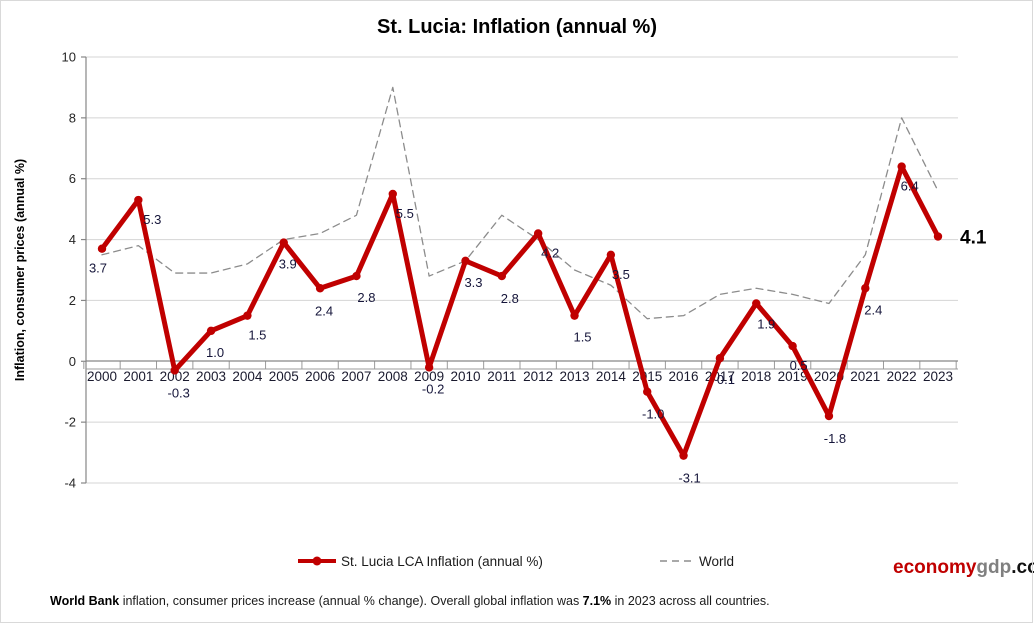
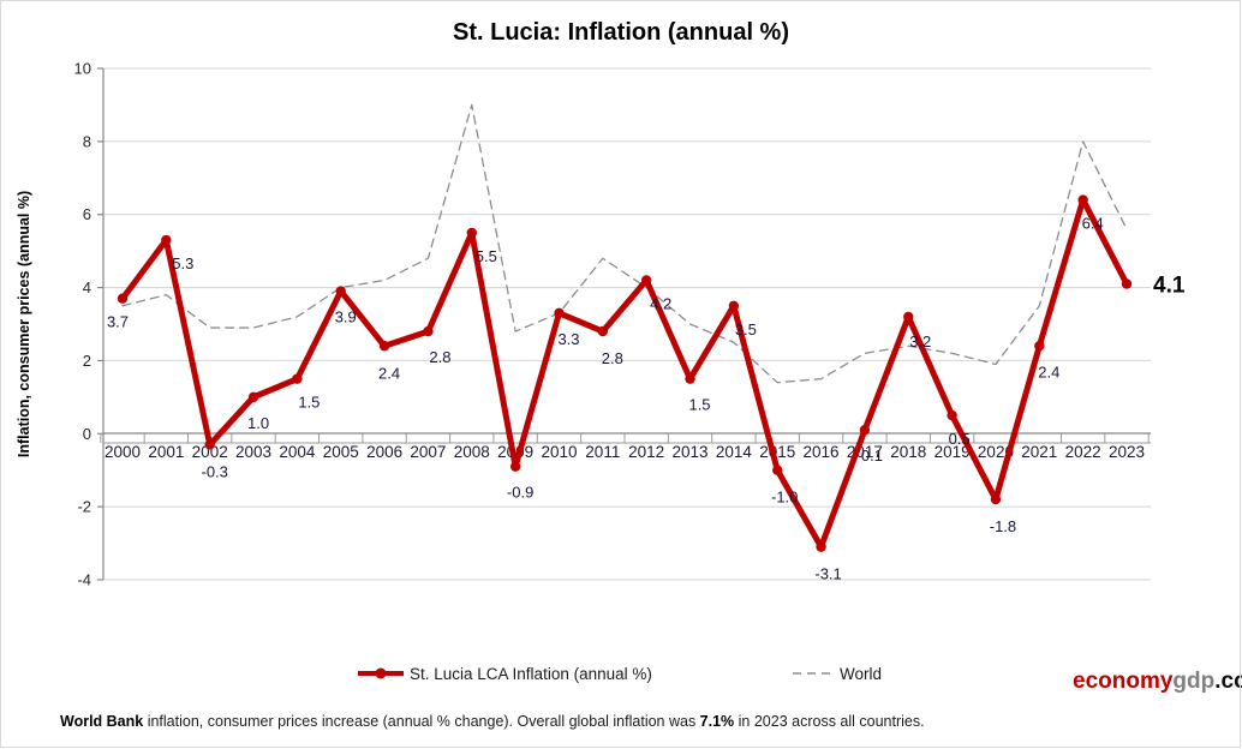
St. Lucia LCA Inflation (annual %)/2009: -0.2 -> -0.9
St. Lucia LCA Inflation (annual %)/2018: 1.9 -> 3.2
